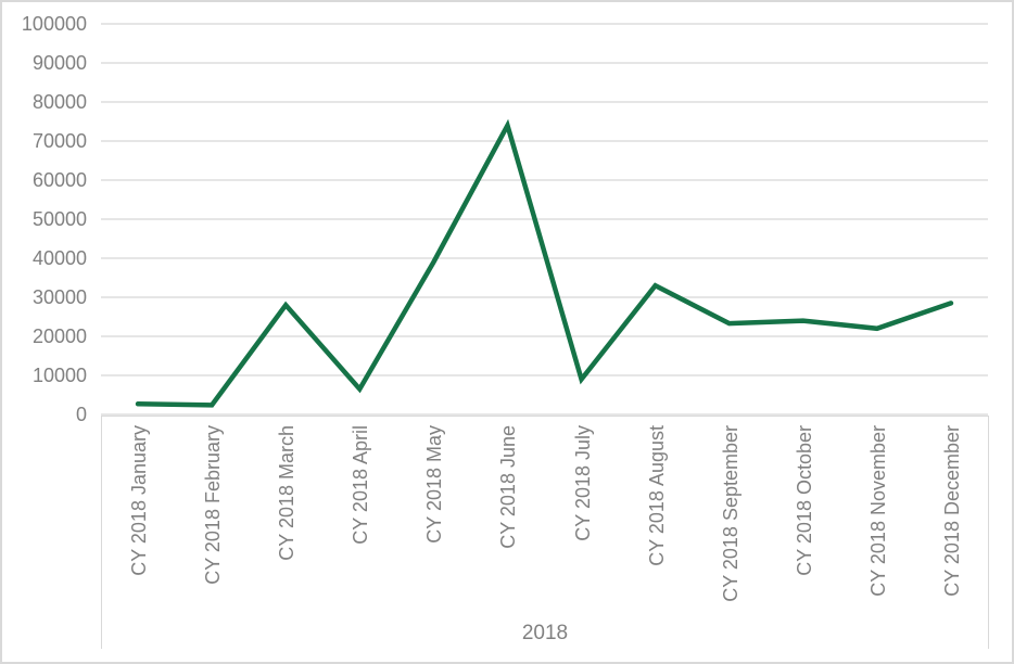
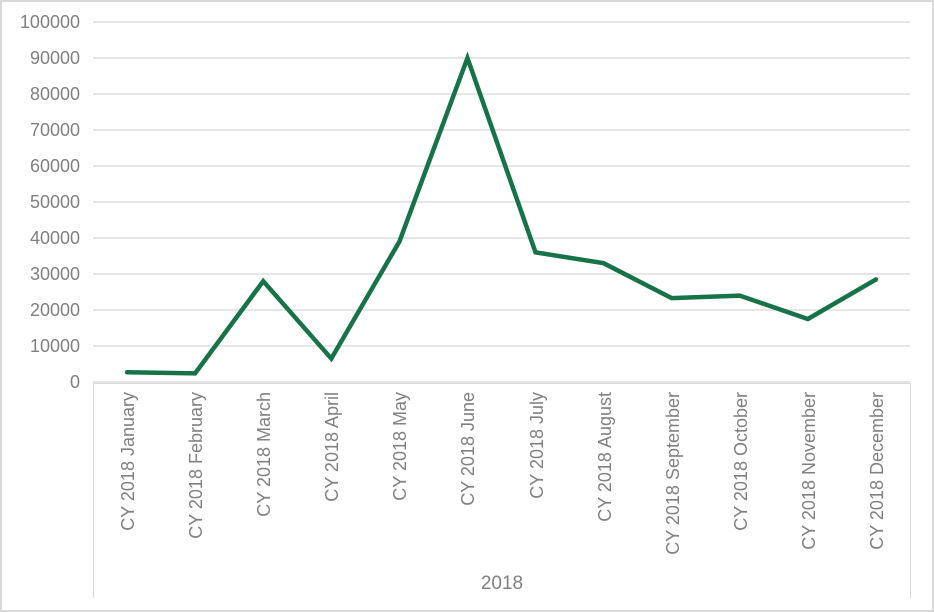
CY 2018 June: 74000 -> 90000
CY 2018 July: 9000 -> 36000
CY 2018 November: 22000 -> 18000
